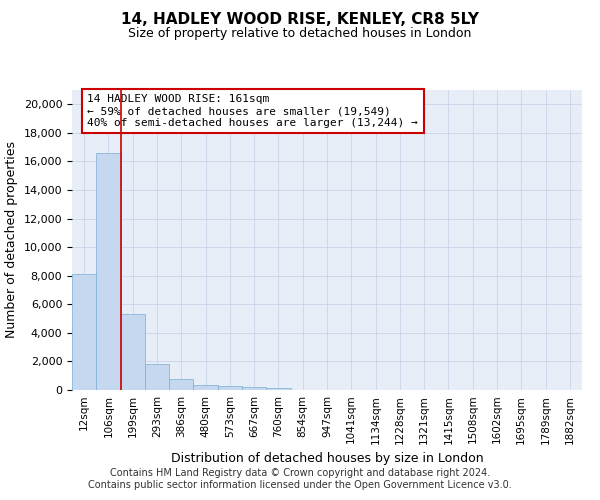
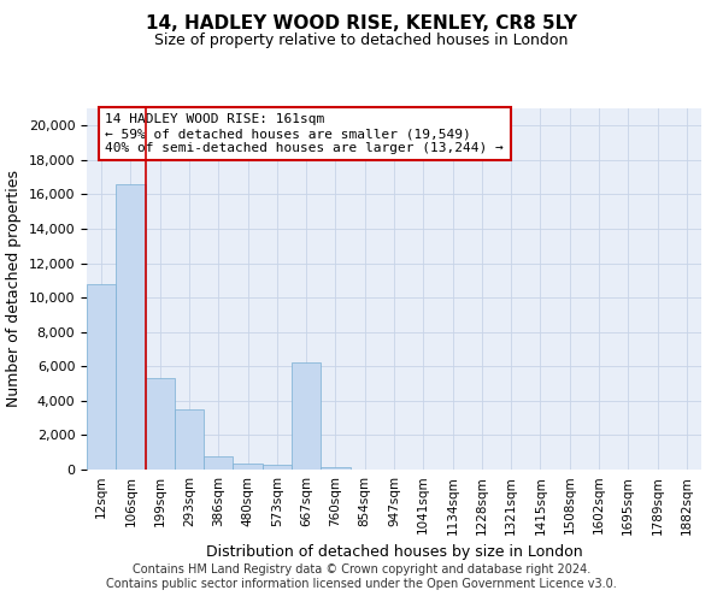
12sqm: 8,100 -> 10,800
293sqm: 1,800 -> 3,500
667sqm: 200 -> 6,200
